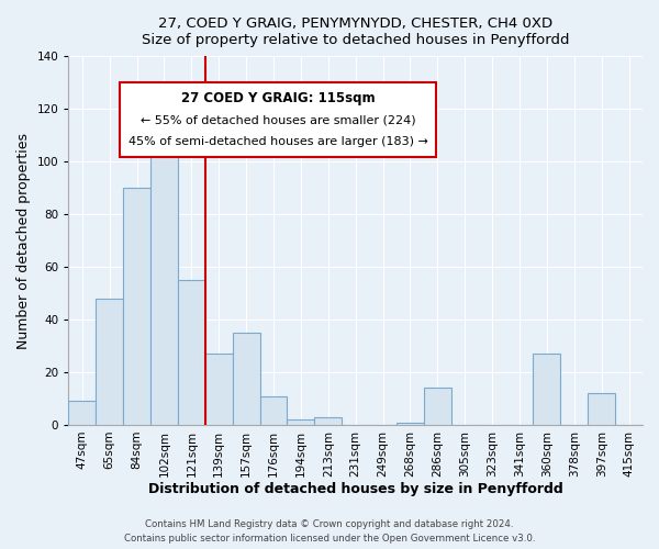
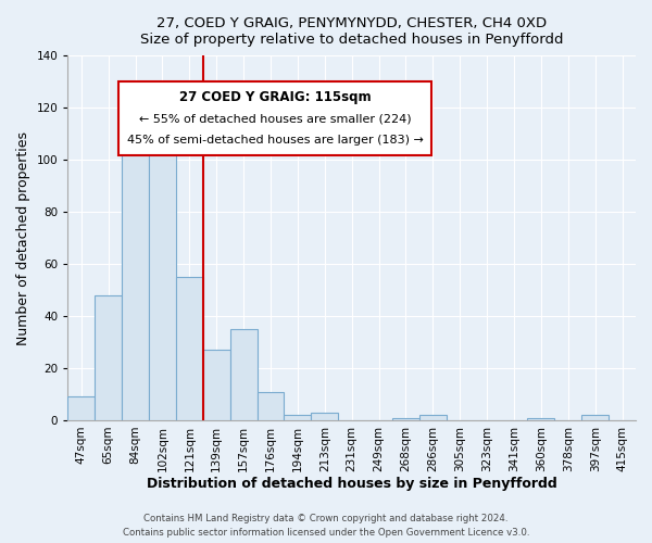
84sqm: 90 -> 102
286sqm: 14 -> 2
360sqm: 27 -> 1
397sqm: 12 -> 2
